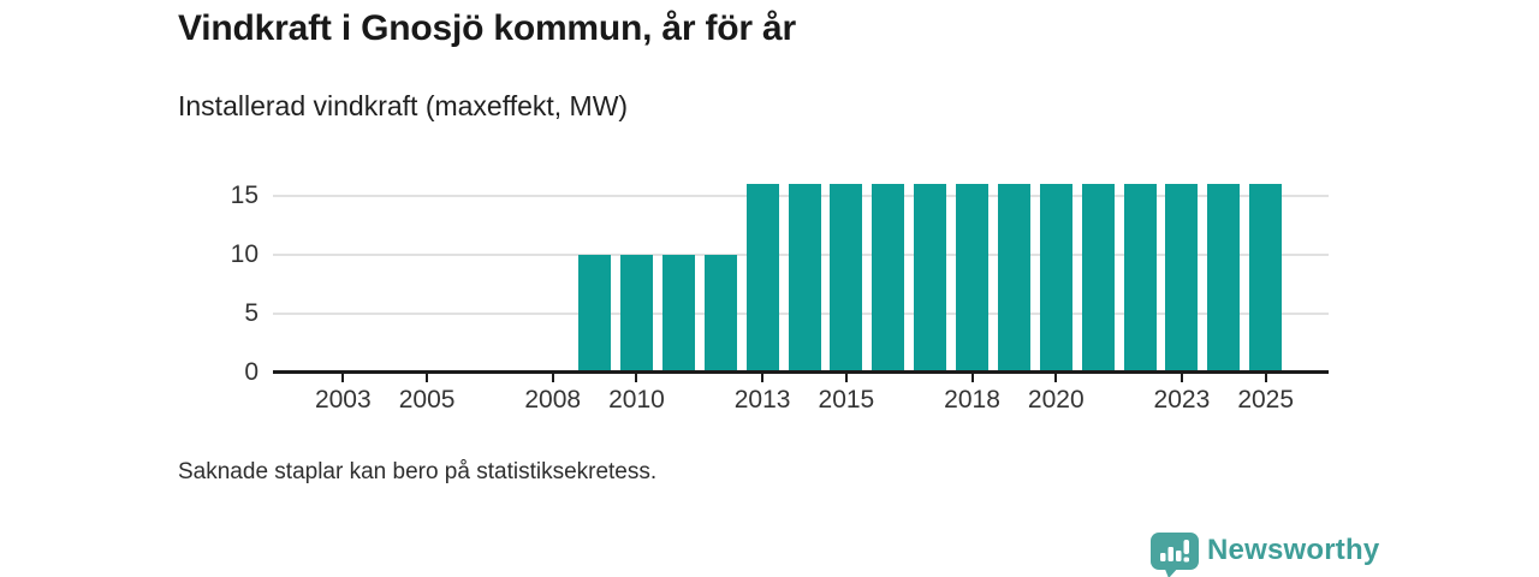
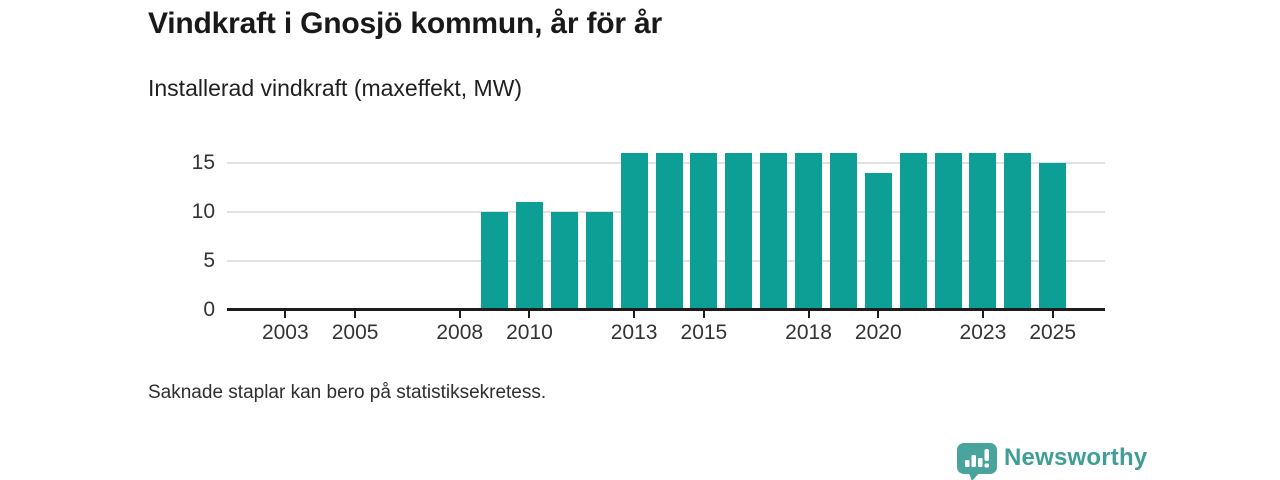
2010: 10 -> 11
2020: 16 -> 14
2025: 16 -> 15
